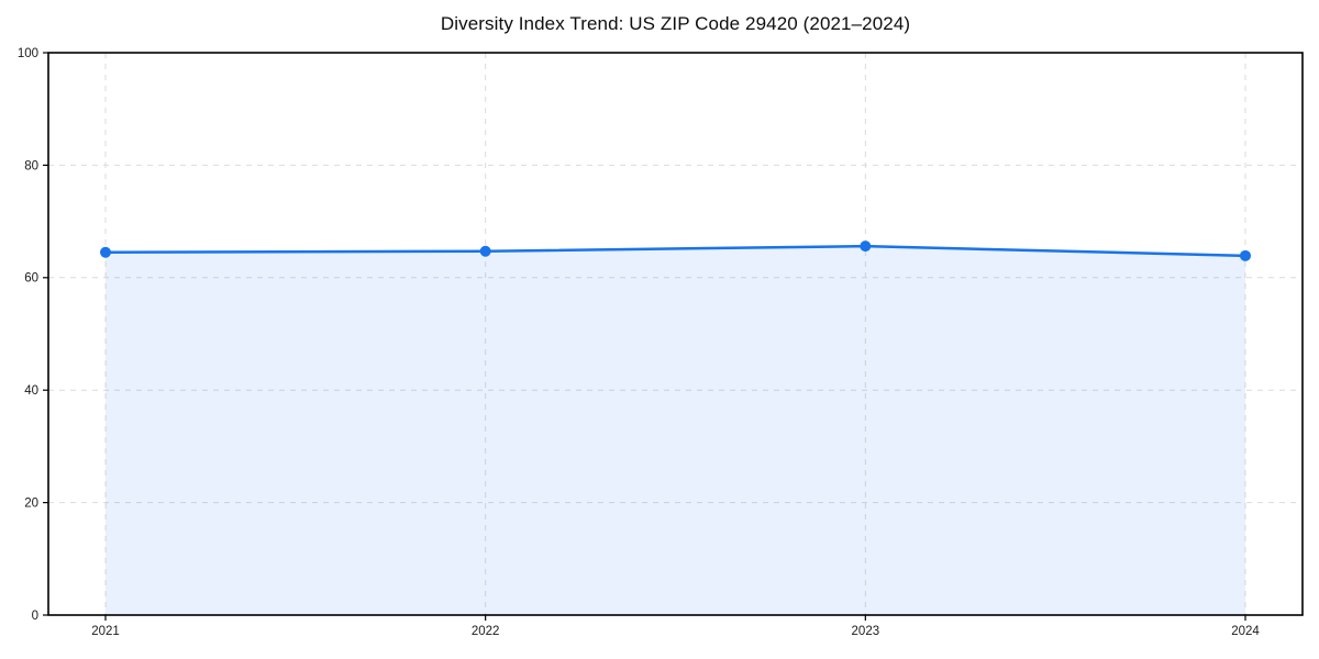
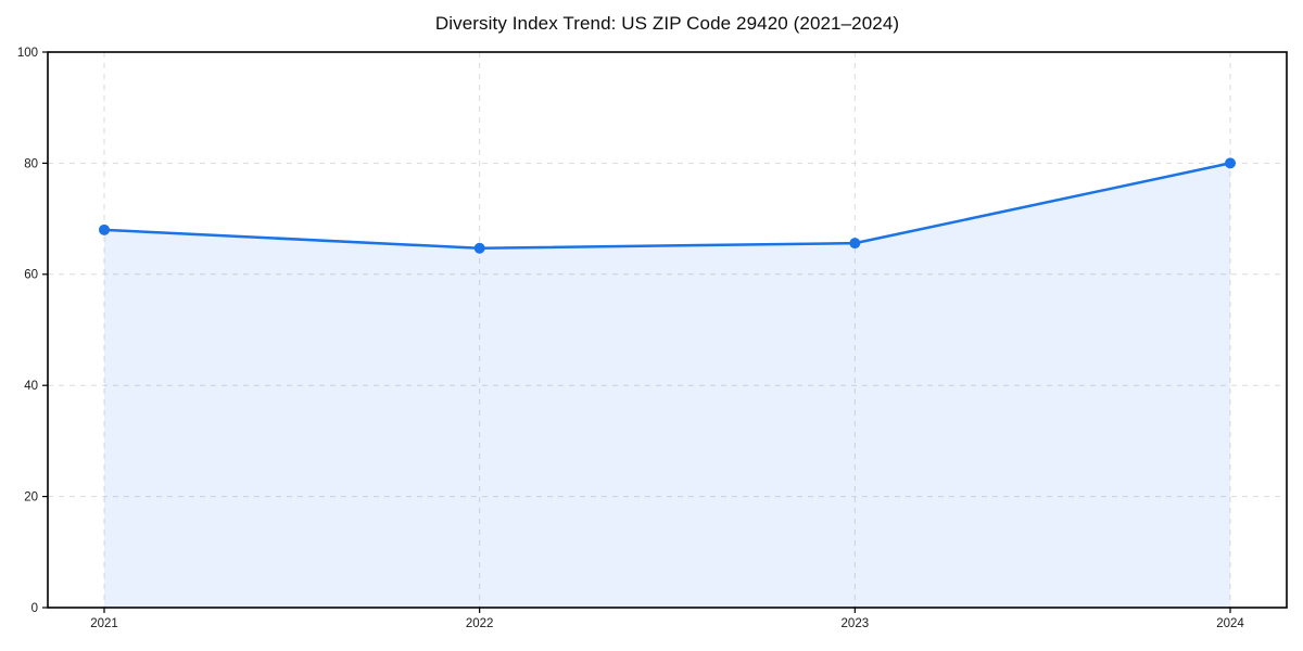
2021: 64 -> 68
2024: 64 -> 80
